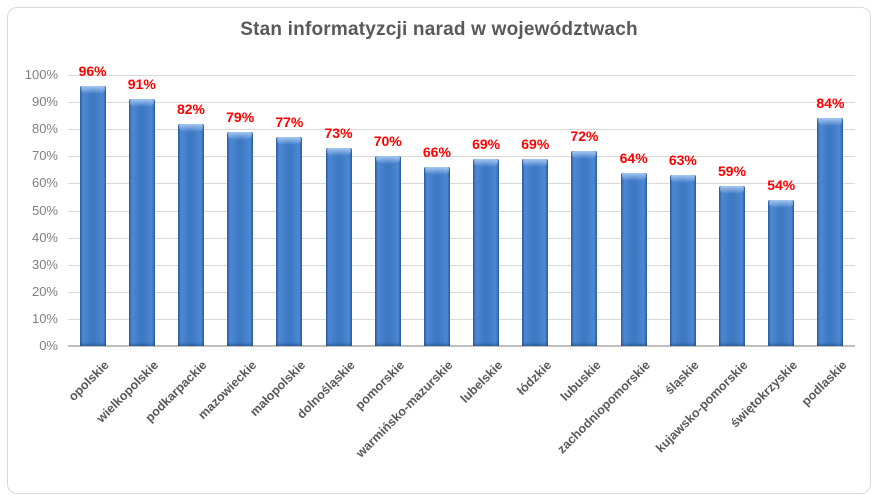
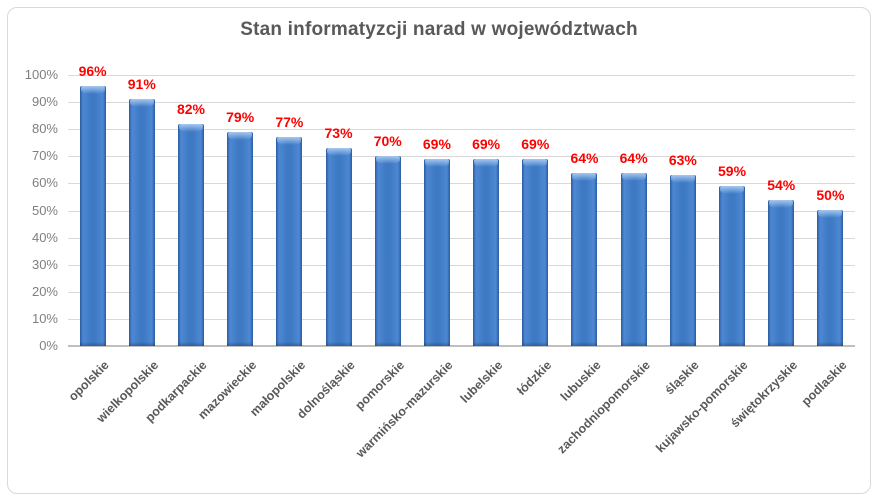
warmińsko-mazurskie: 66% -> 69%
lubuskie: 72% -> 64%
podlaskie: 84% -> 50%
